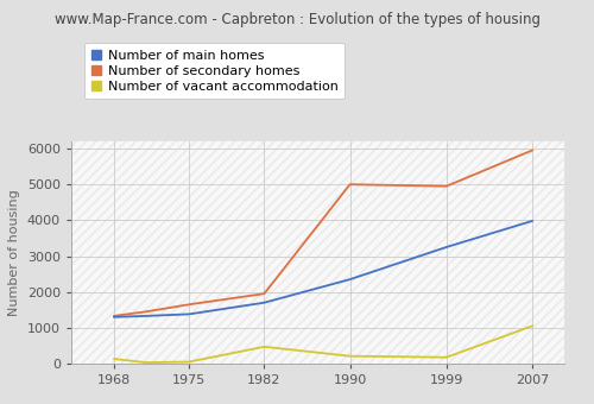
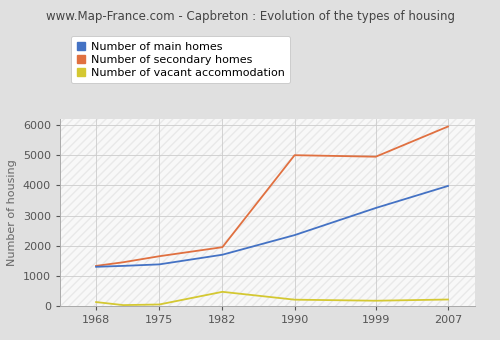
Number of vacant accommodation/2007: 1050 -> 220
